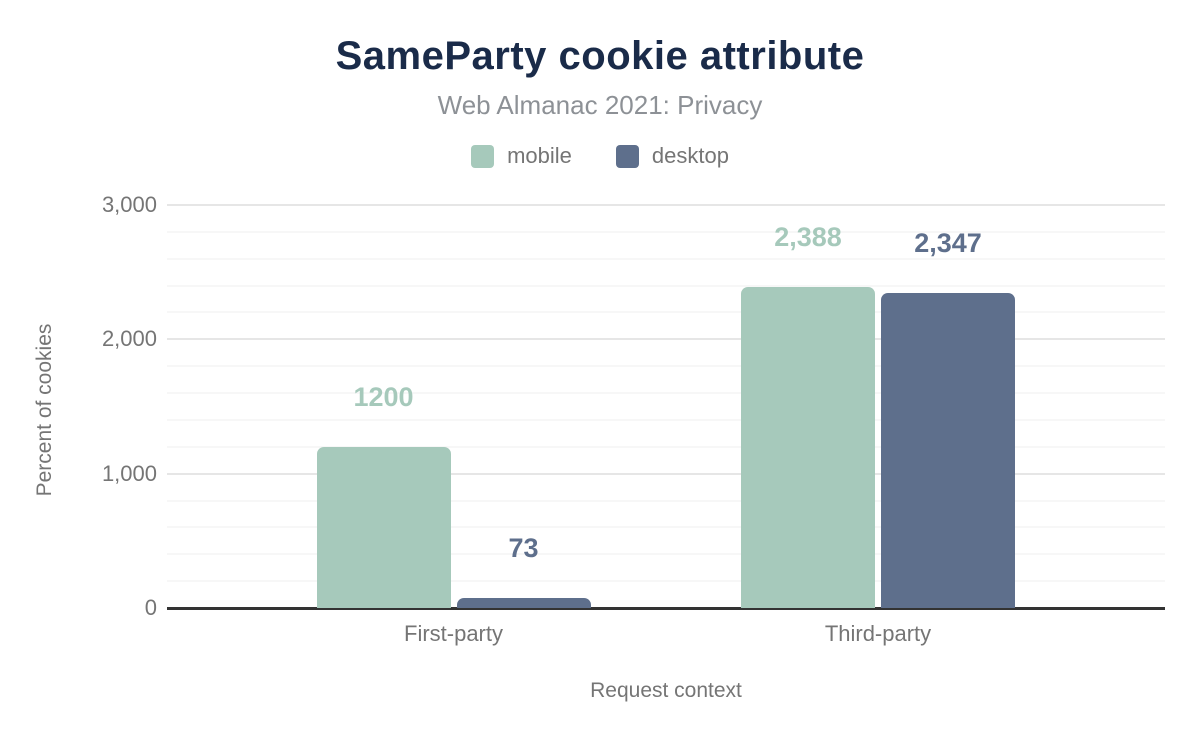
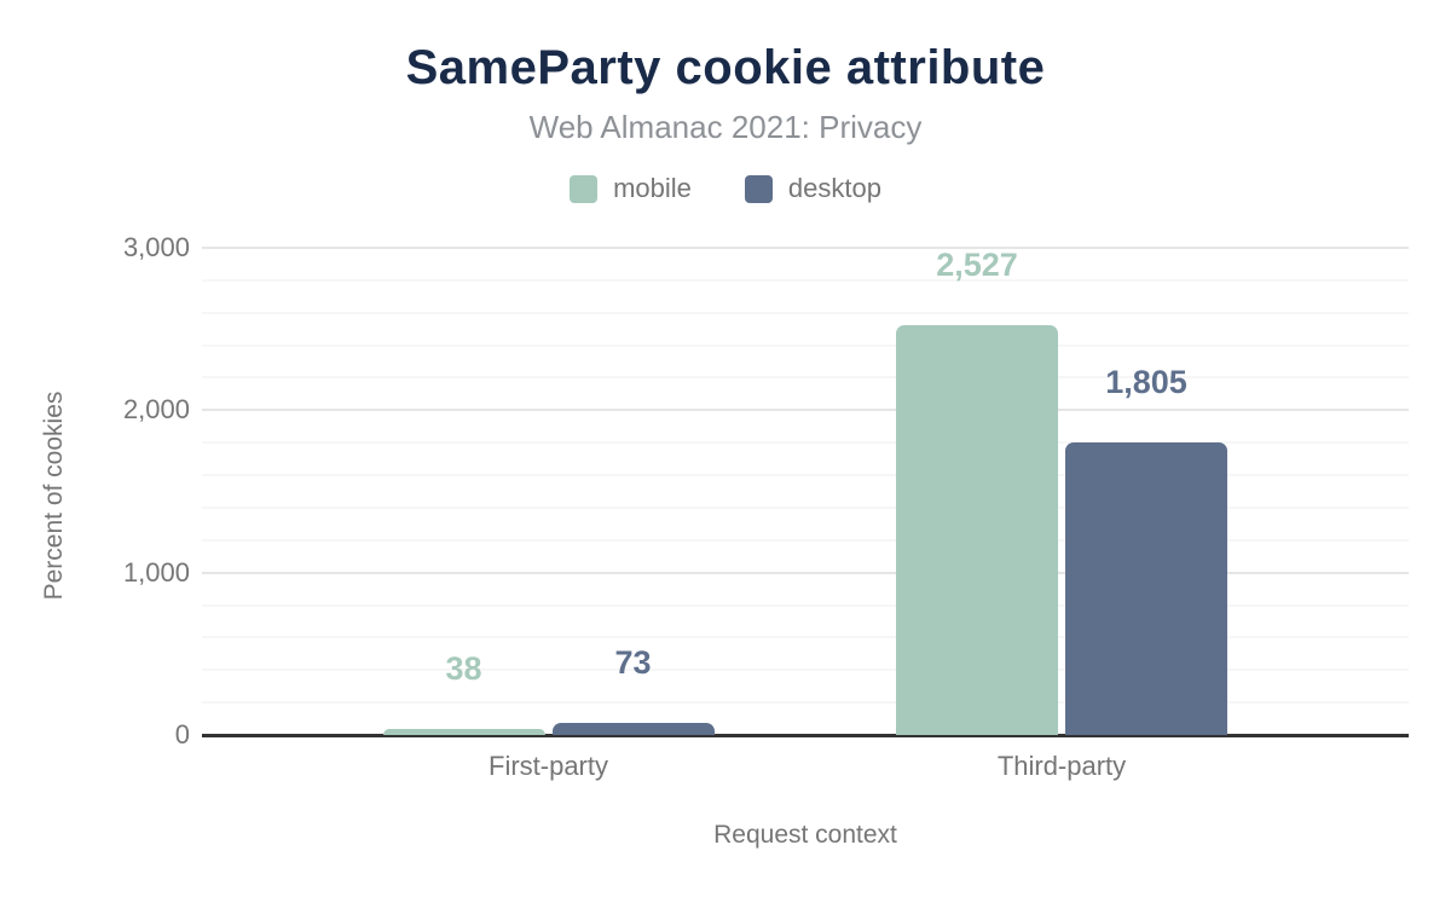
mobile/First-party: 1200 -> 38
mobile/Third-party: 2,388 -> 2,527
desktop/Third-party: 2,347 -> 1,805
